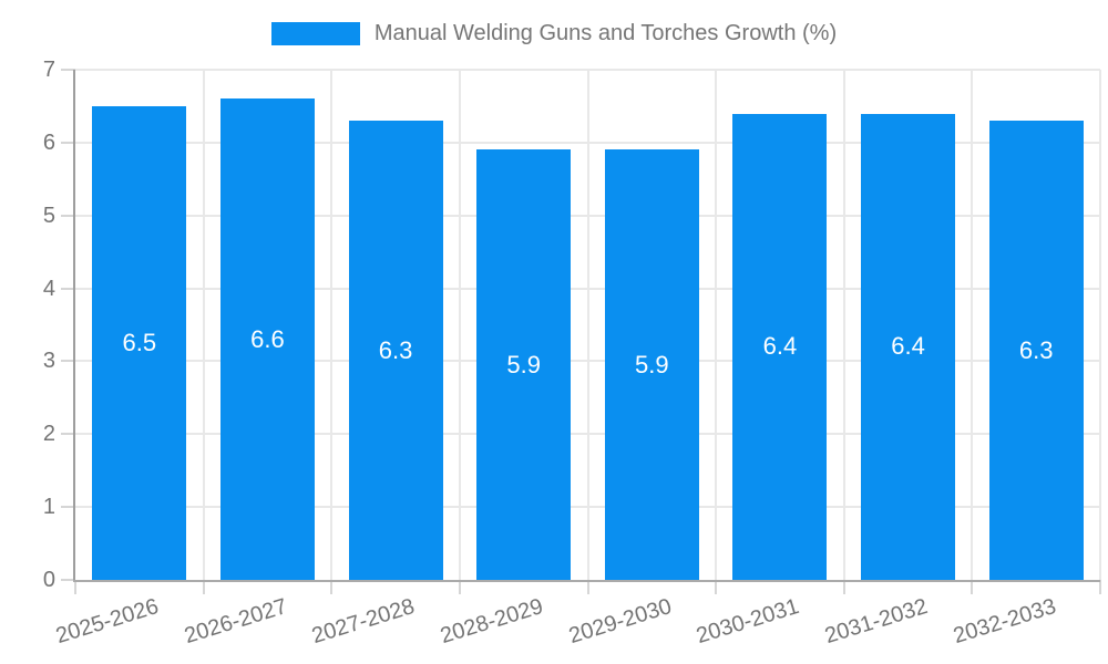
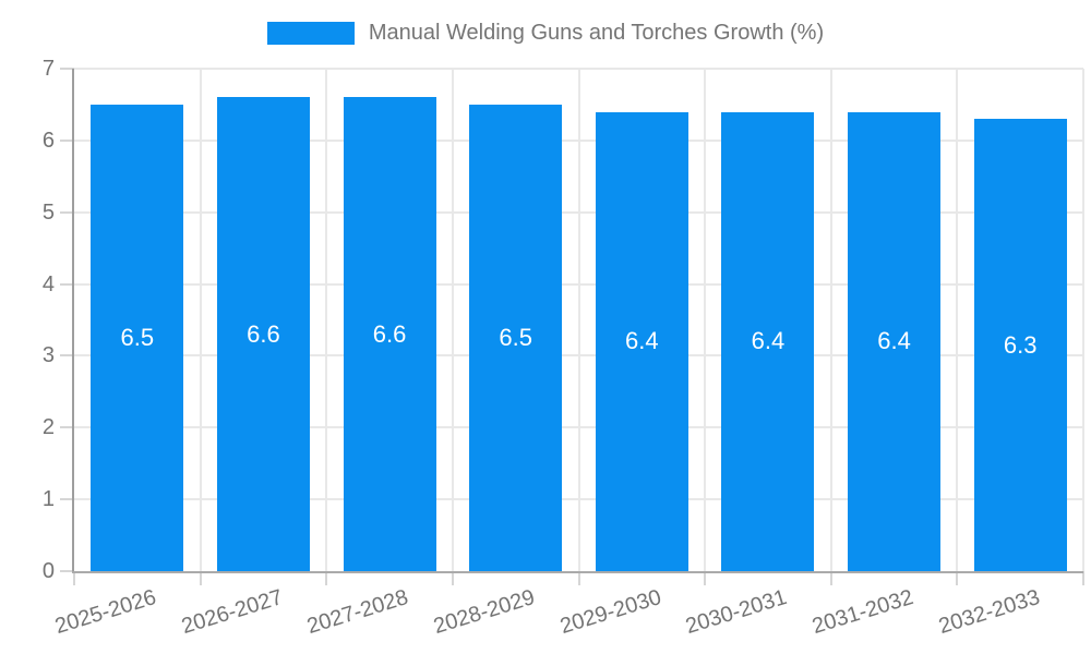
2027-2028: 6.3 -> 6.6
2028-2029: 5.9 -> 6.5
2029-2030: 5.9 -> 6.4
